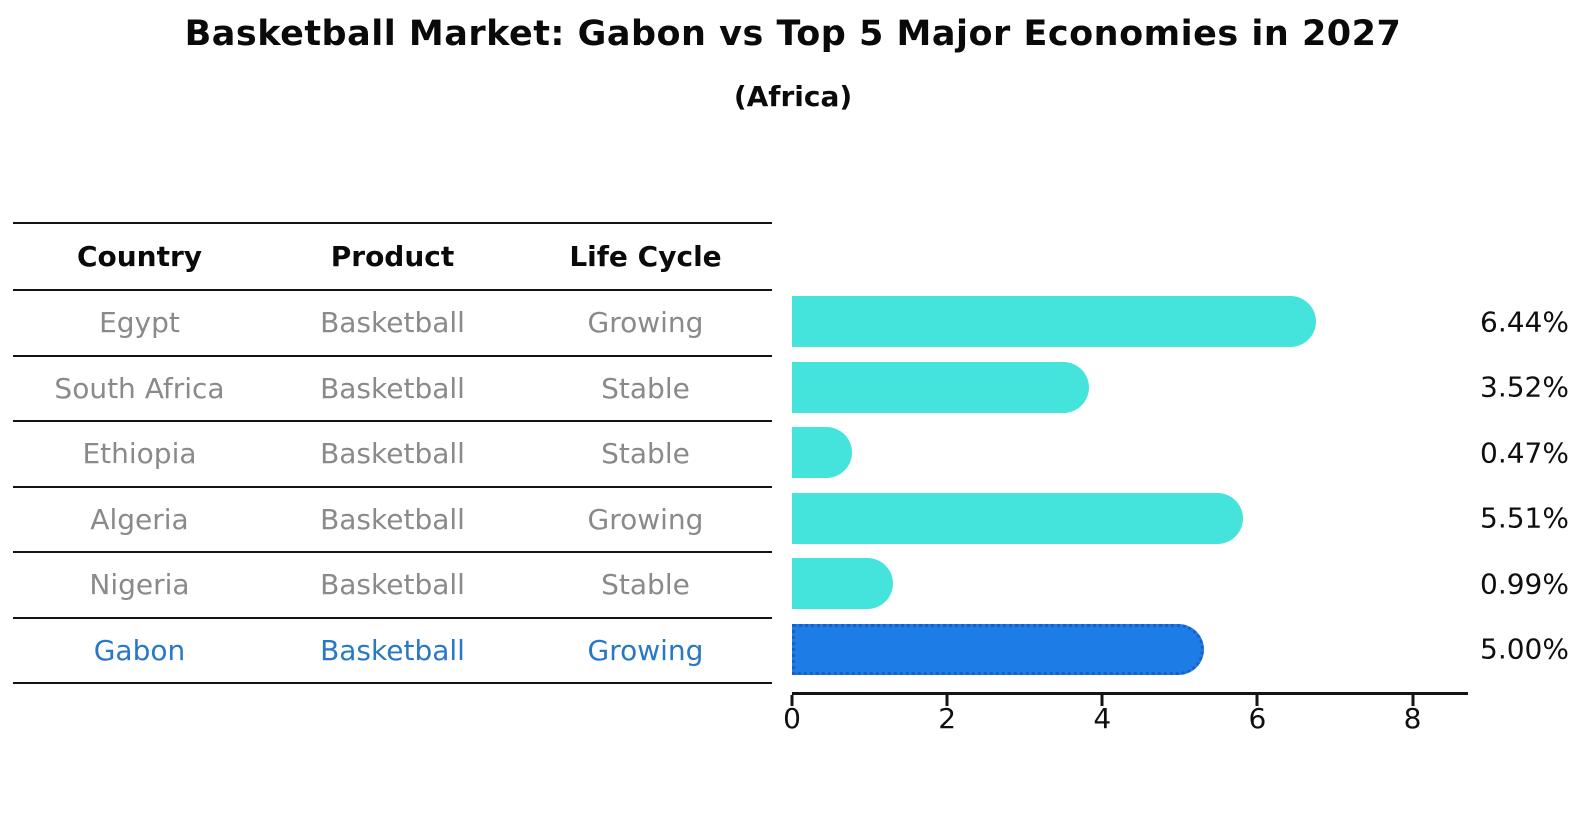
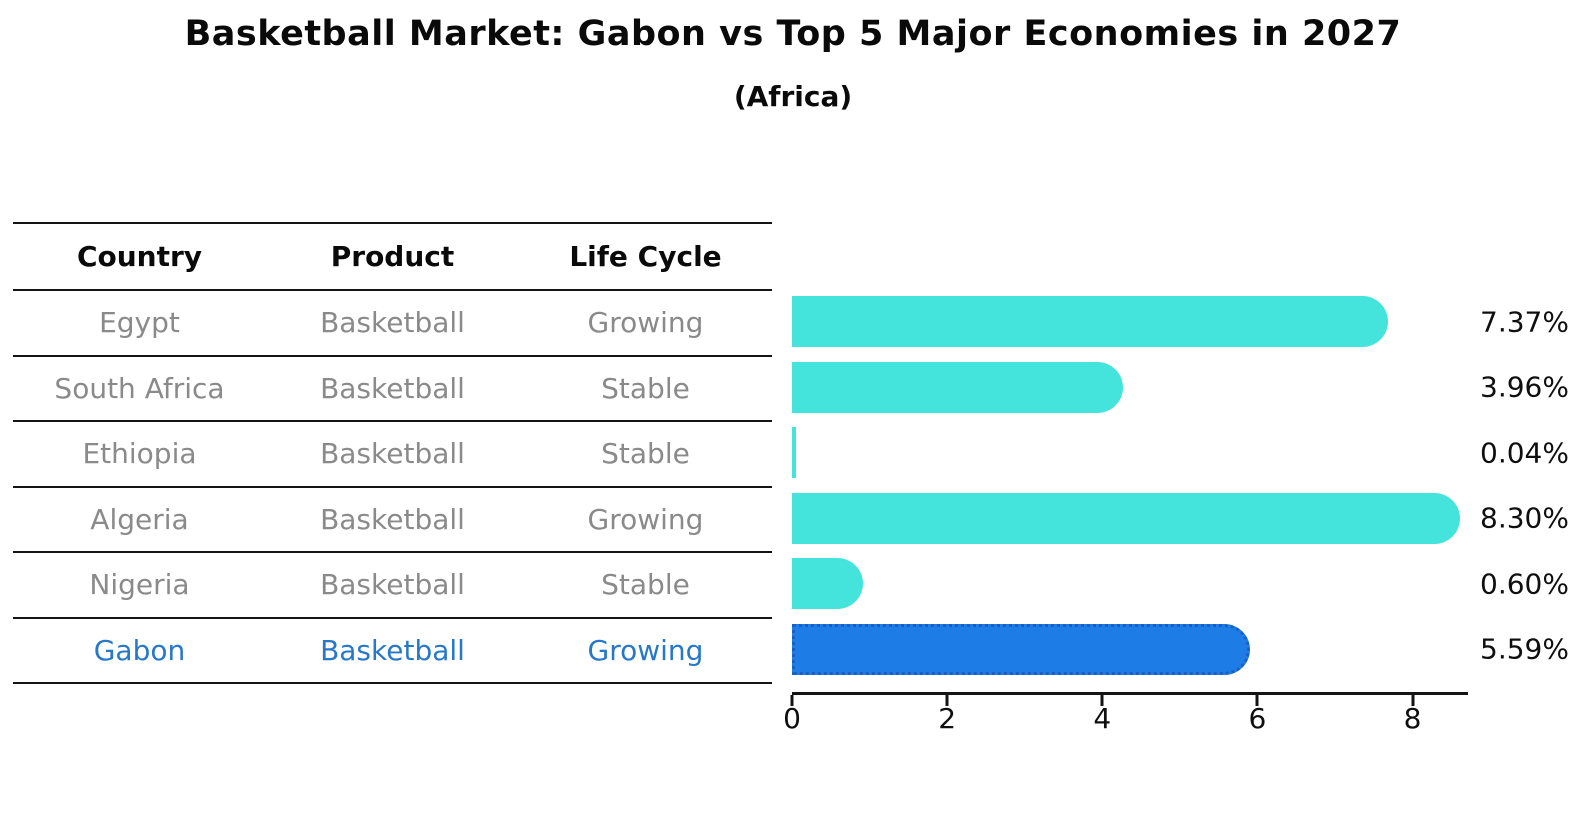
Egypt: 6.44% -> 7.37%
South Africa: 3.52% -> 3.96%
Ethiopia: 0.47% -> 0.04%
Algeria: 5.51% -> 8.30%
Nigeria: 0.99% -> 0.60%
Gabon: 5.00% -> 5.59%
